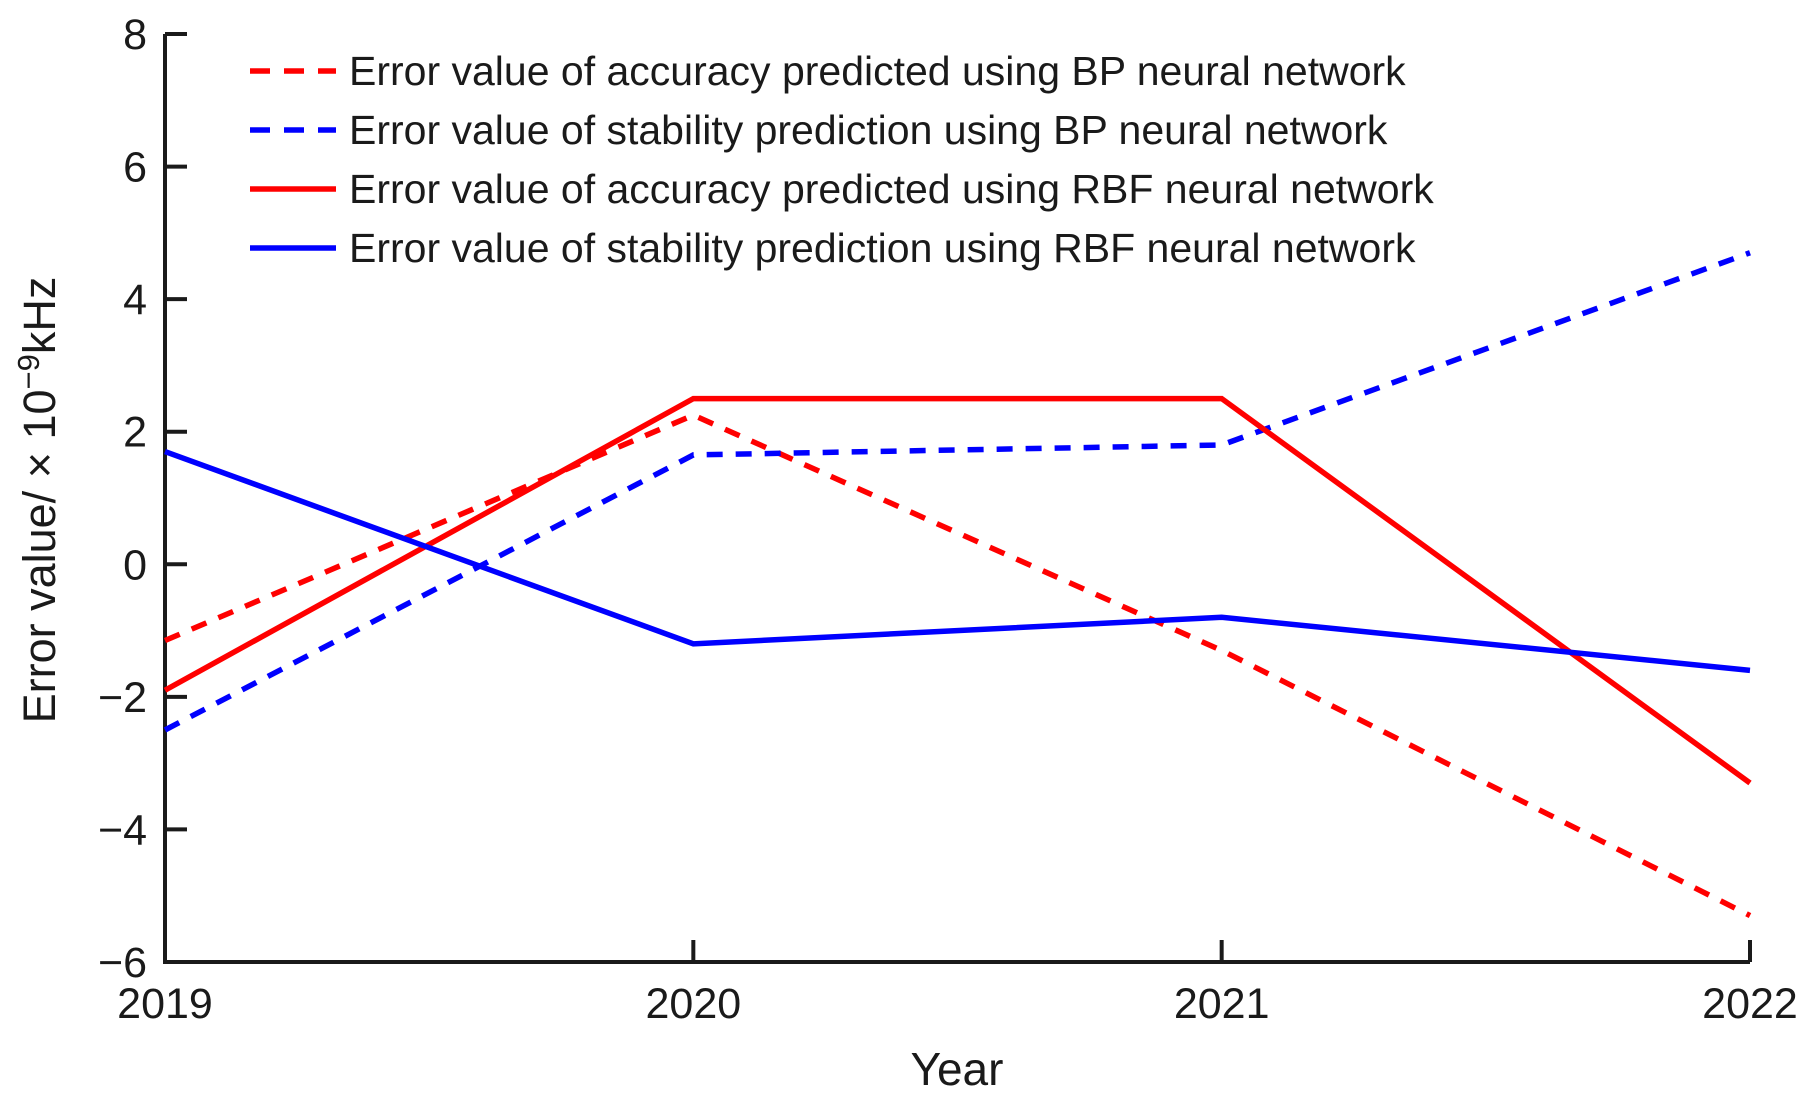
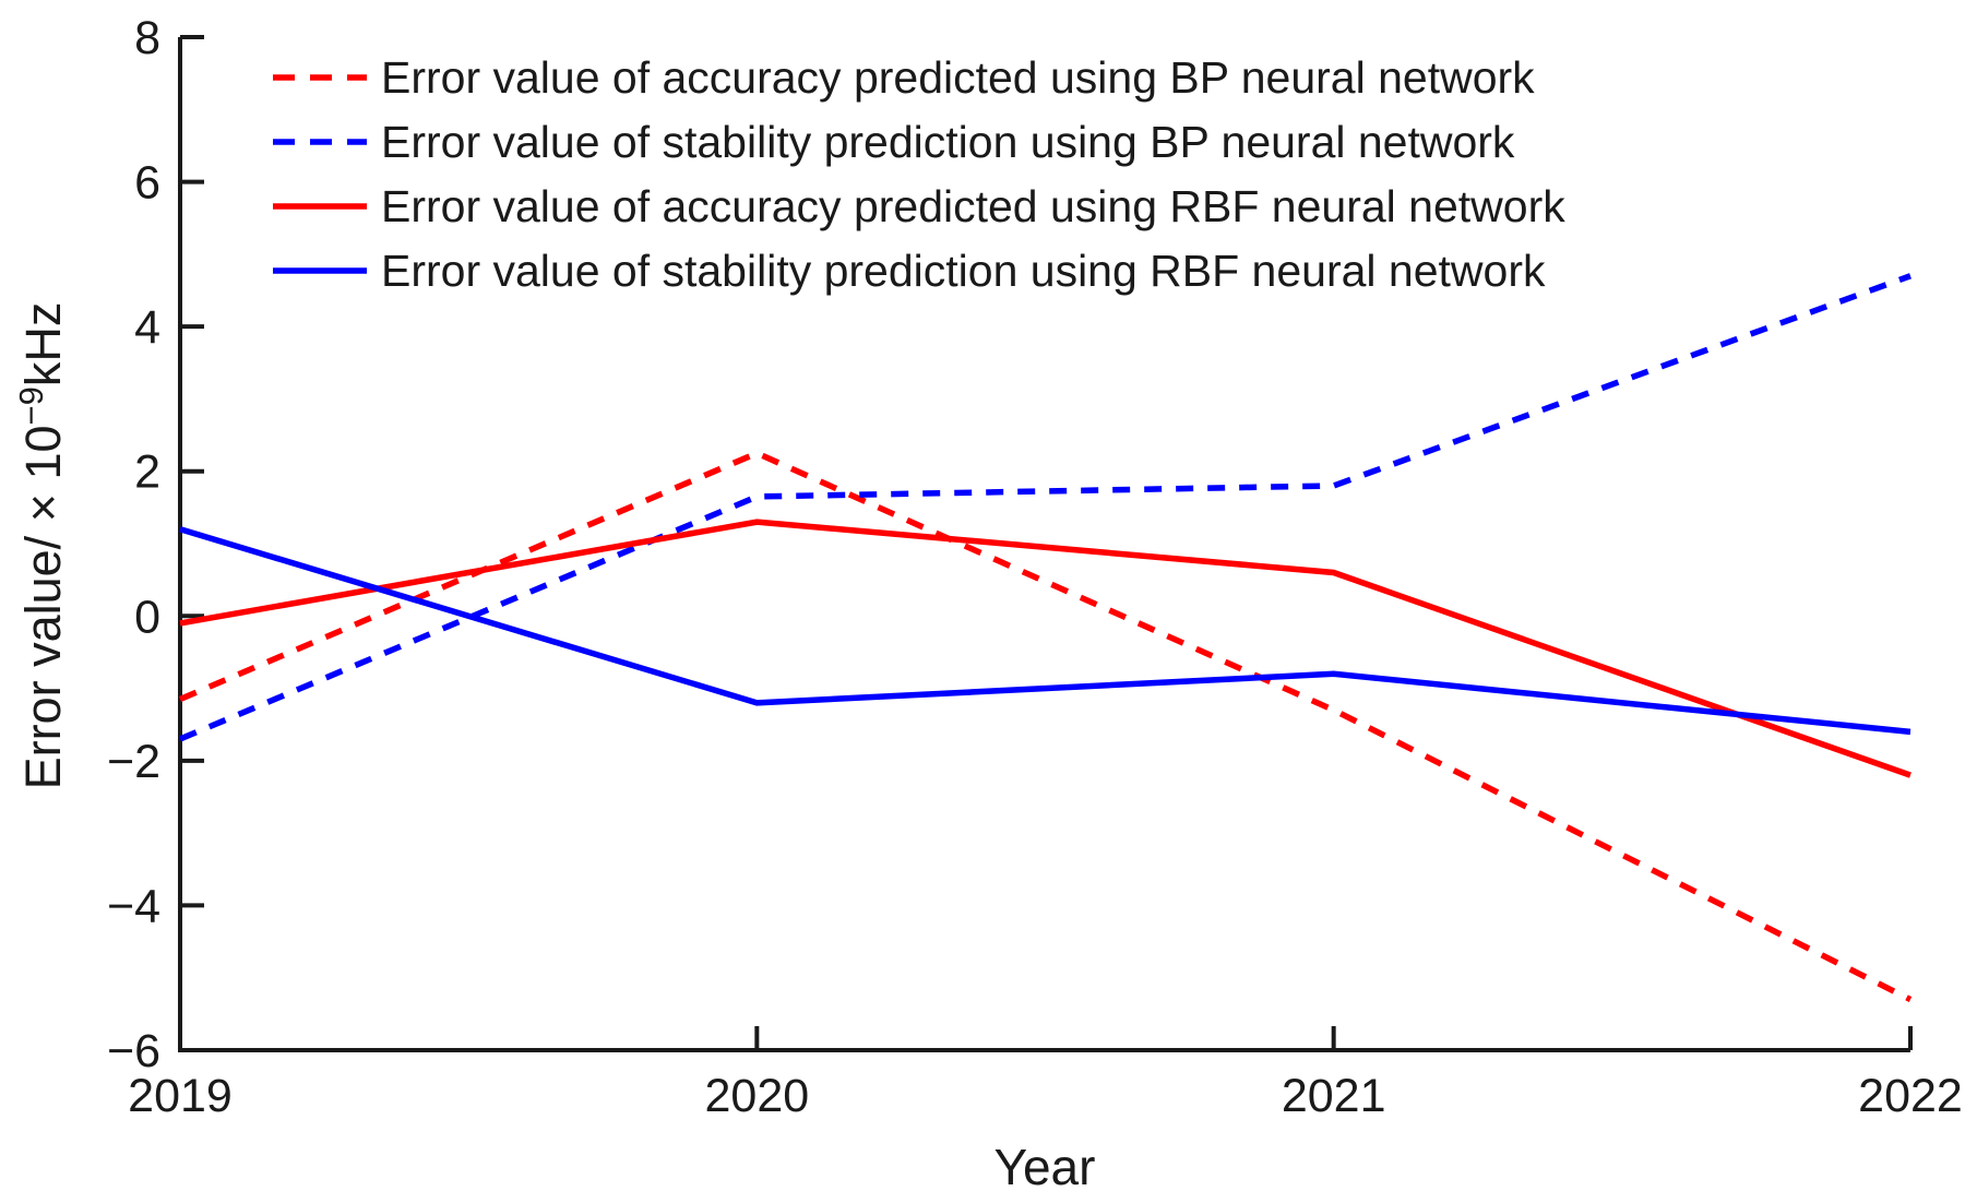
Error value of stability prediction using BP neural network/2019: -2.5 -> -1.7
Error value of accuracy predicted using RBF neural network/2019: -1.9 -> -0.1
Error value of stability prediction using RBF neural network/2019: 1.7 -> 1.2
Error value of accuracy predicted using RBF neural network/2020: 2.5 -> 1.3
Error value of accuracy predicted using RBF neural network/2021: 2.5 -> 0.6
Error value of accuracy predicted using RBF neural network/2022: -3.3 -> -2.2
